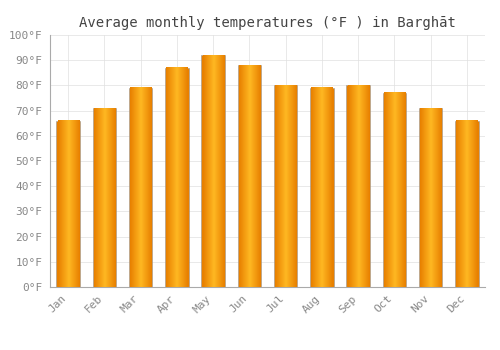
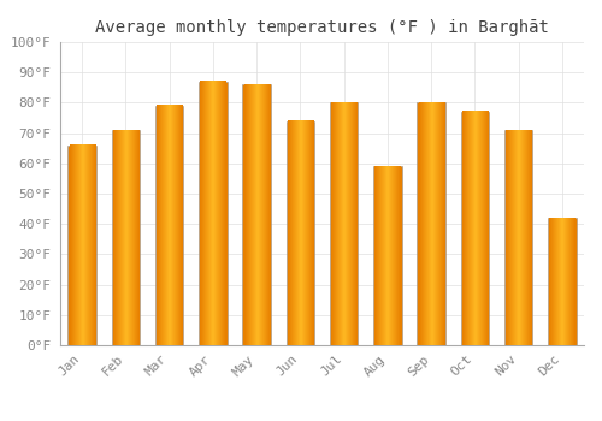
May: 92°F -> 86°F
Jun: 88°F -> 74°F
Aug: 79°F -> 59°F
Dec: 66°F -> 42°F
